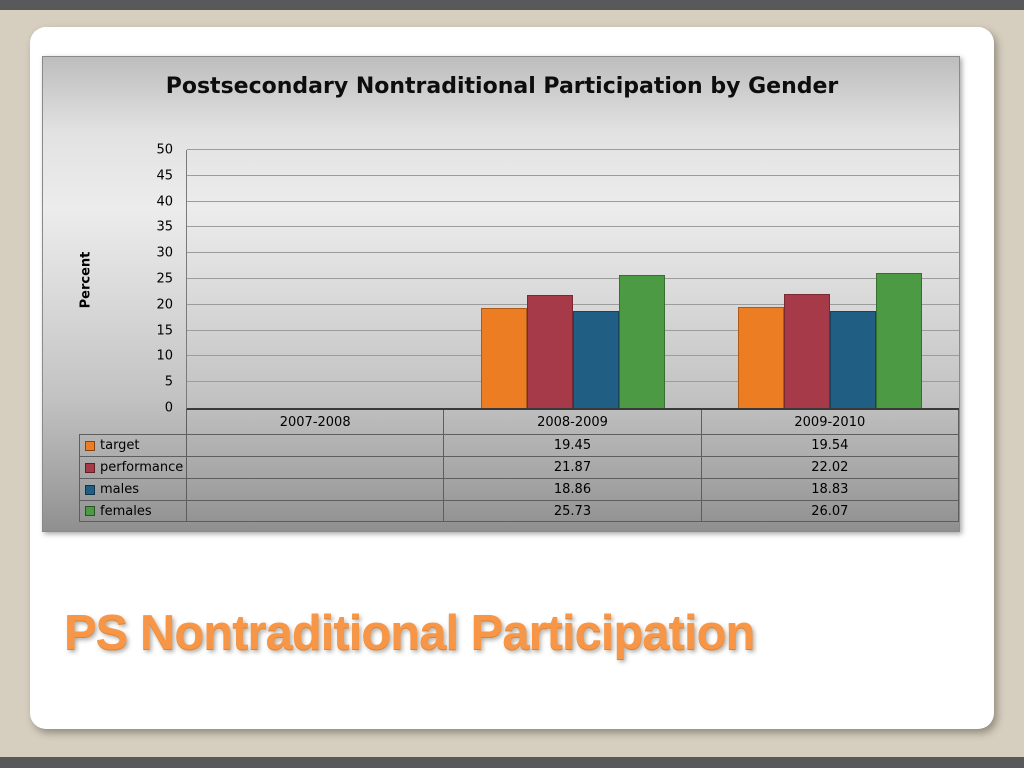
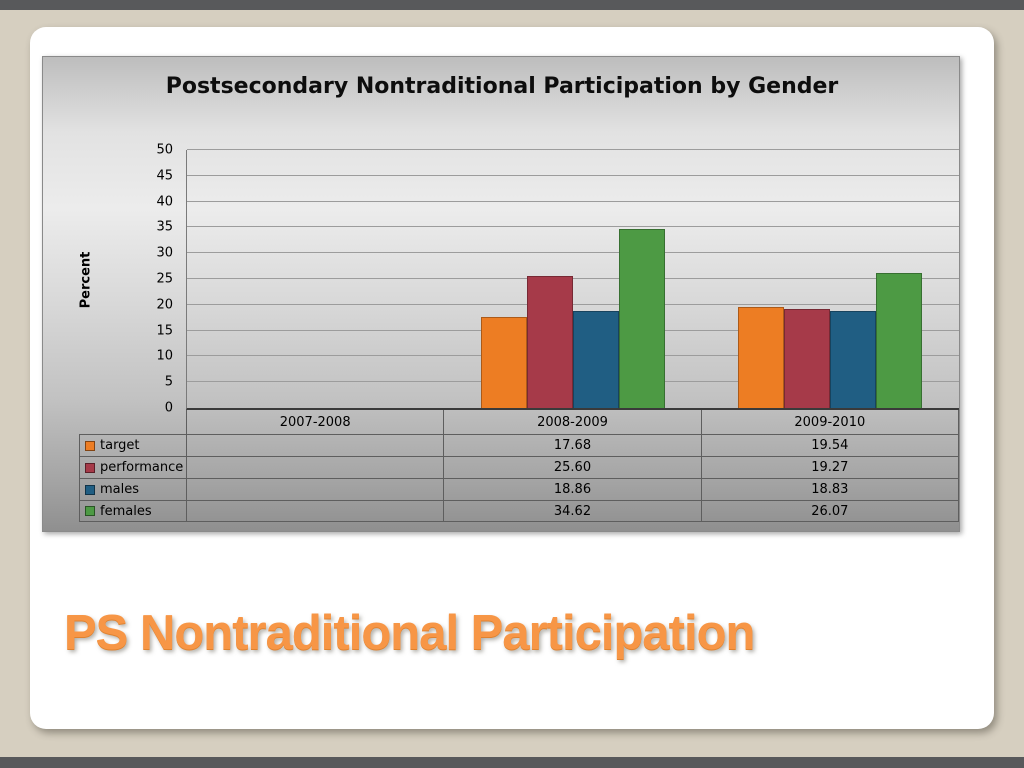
target/2008-2009: 19.45 -> 17.68
performance/2008-2009: 21.87 -> 25.60
females/2008-2009: 25.73 -> 34.62
performance/2009-2010: 22.02 -> 19.27
